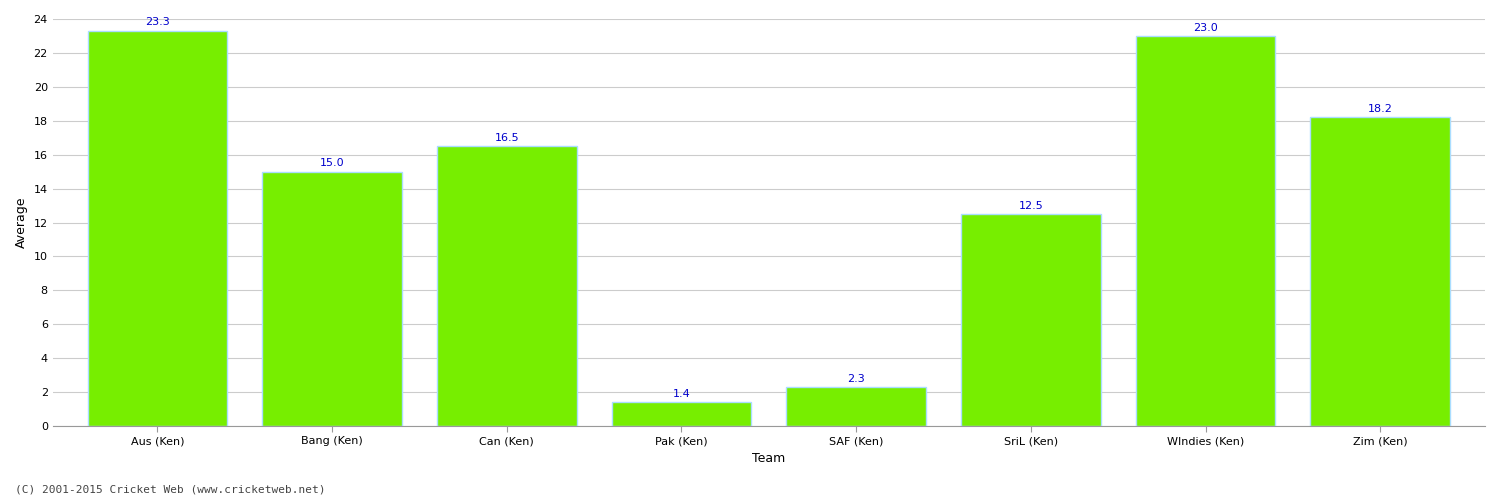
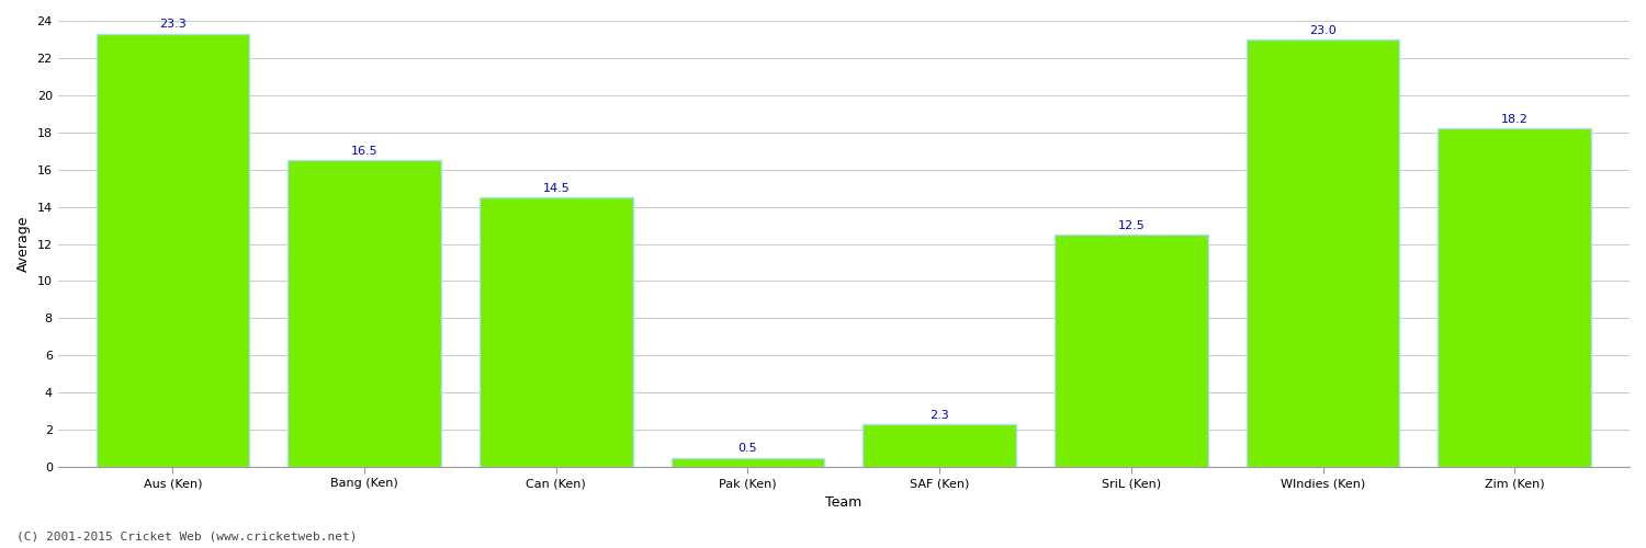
Bang (Ken): 15.0 -> 16.5
Can (Ken): 16.5 -> 14.5
Pak (Ken): 1.4 -> 0.5
